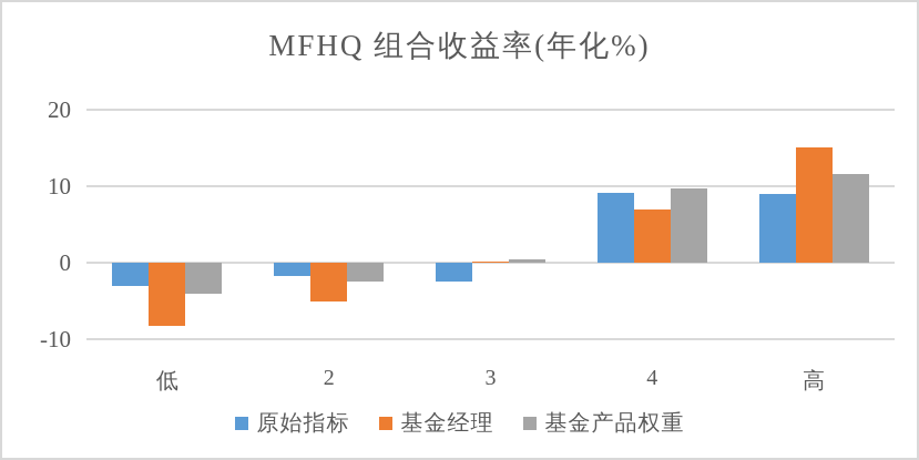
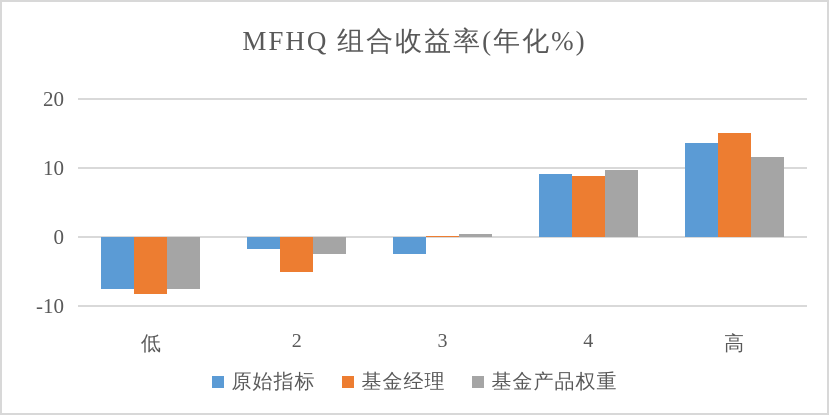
原始指标/低: -3 -> -8
基金产品权重/低: -4 -> -8
基金经理/4: 7 -> 9
原始指标/高: 9 -> 14
